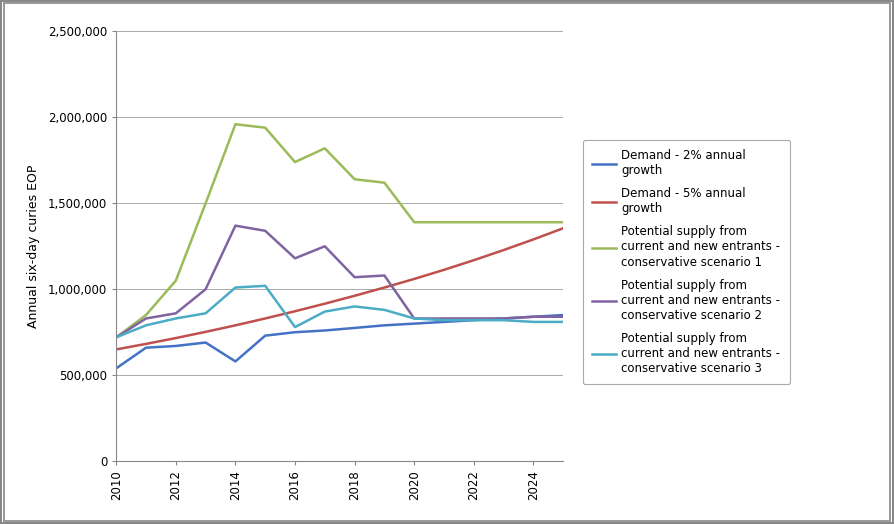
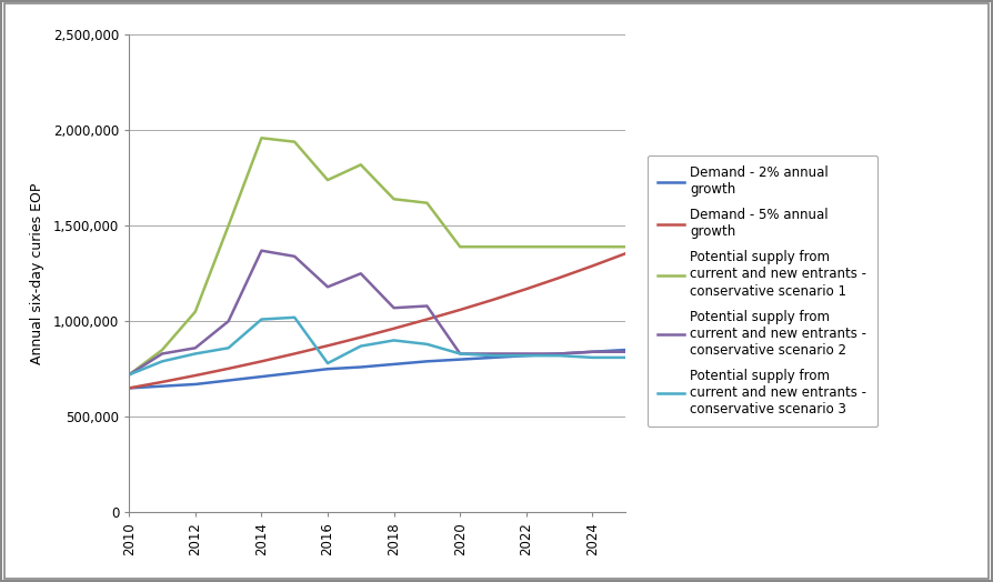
Demand - 2% annual growth/2010: 540,000 -> 650,000
Demand - 2% annual growth/2014: 580,000 -> 710,000
